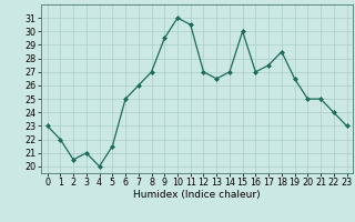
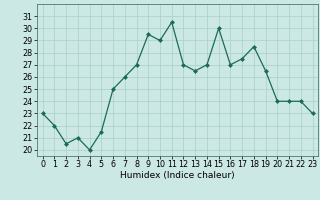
10: 31.0 -> 29.0
20: 25.0 -> 24.0
21: 25.0 -> 24.0
